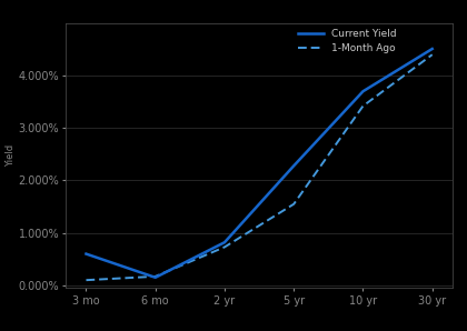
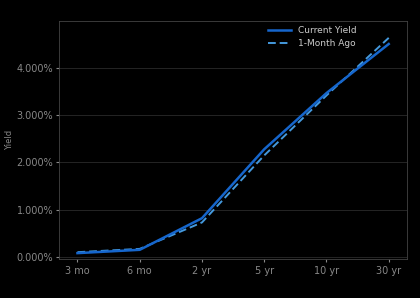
Current Yield/3 mo: 0.60% -> 0.08%
1-Month Ago/5 yr: 1.55% -> 2.15%
Current Yield/10 yr: 3.70% -> 3.47%
1-Month Ago/30 yr: 4.40% -> 4.64%
